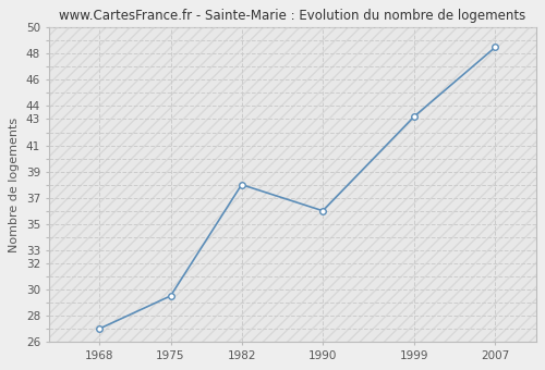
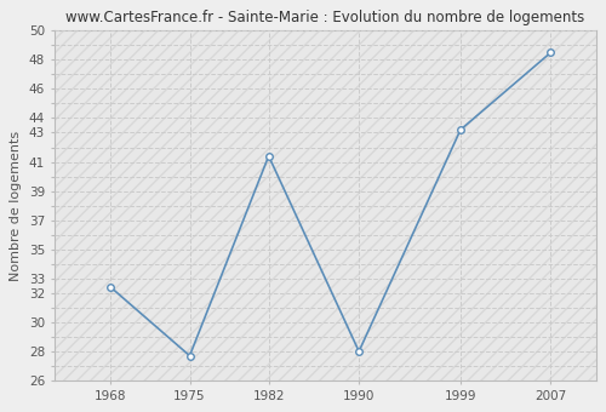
1968: 27.0 -> 32.4
1975: 29.5 -> 27.7
1982: 38.0 -> 41.4
1990: 36.0 -> 28.0
